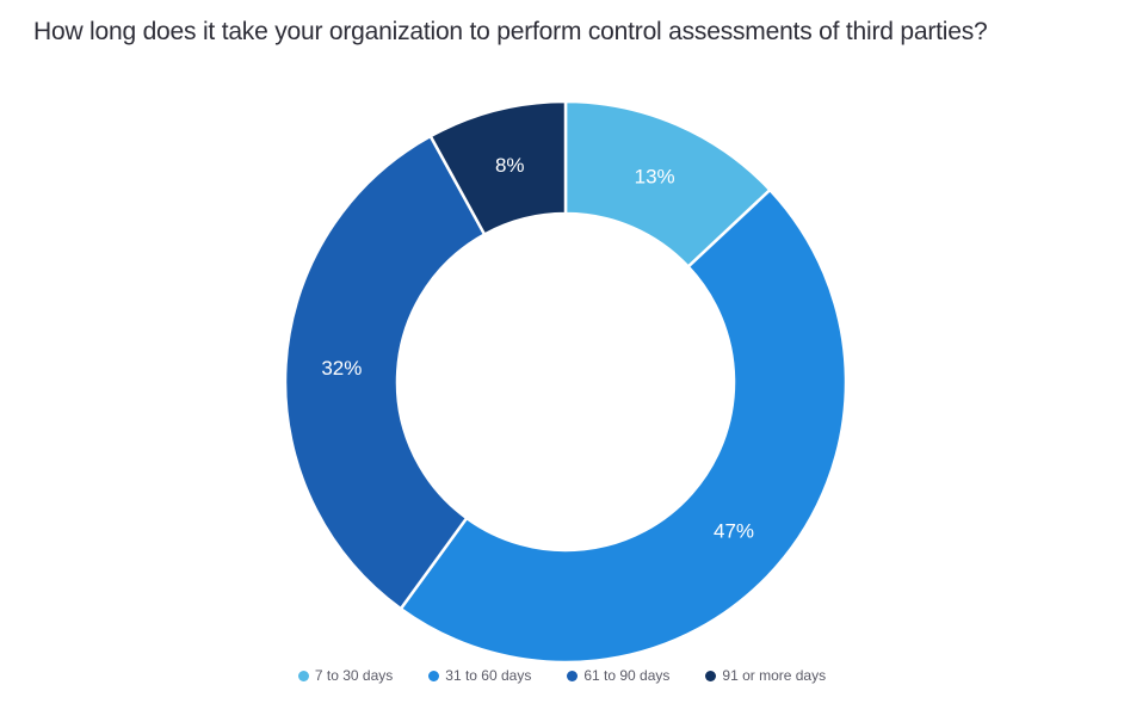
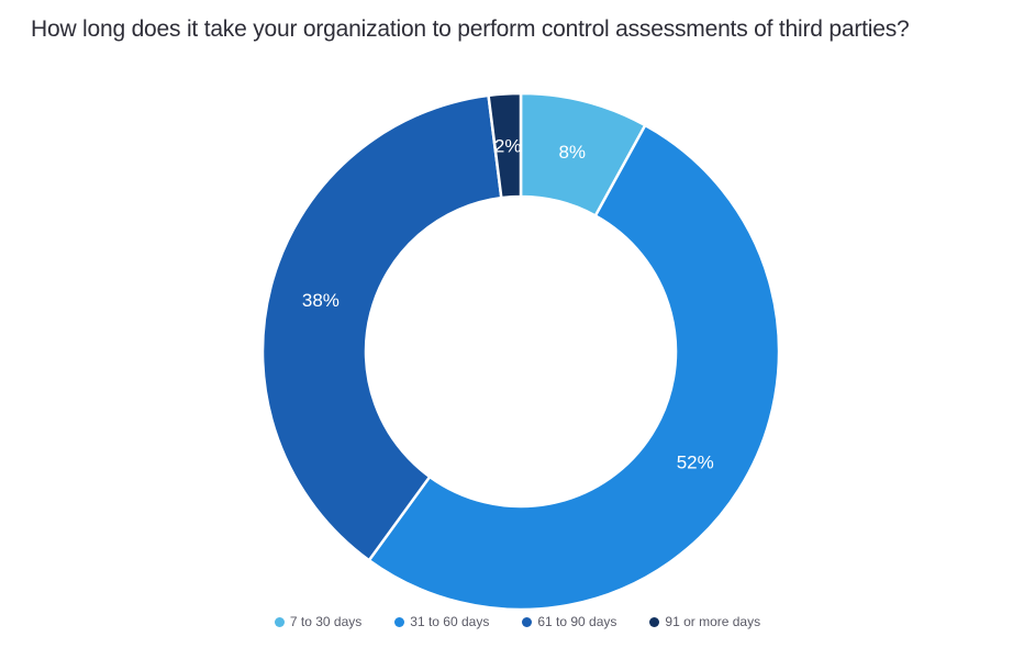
7 to 30 days: 13% -> 8%
31 to 60 days: 47% -> 52%
61 to 90 days: 32% -> 38%
91 or more days: 8% -> 2%
